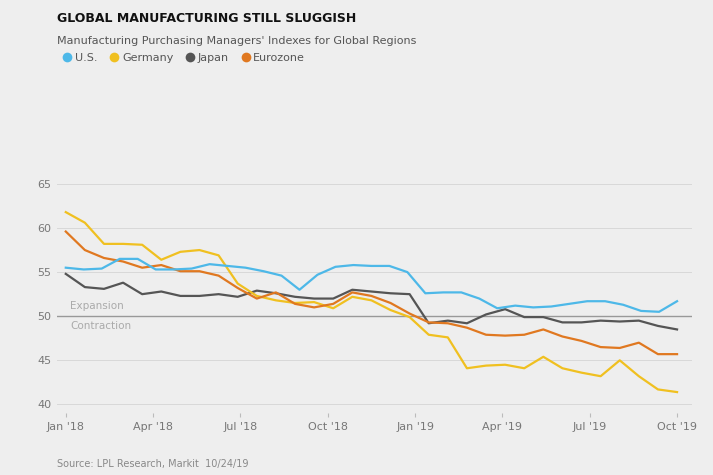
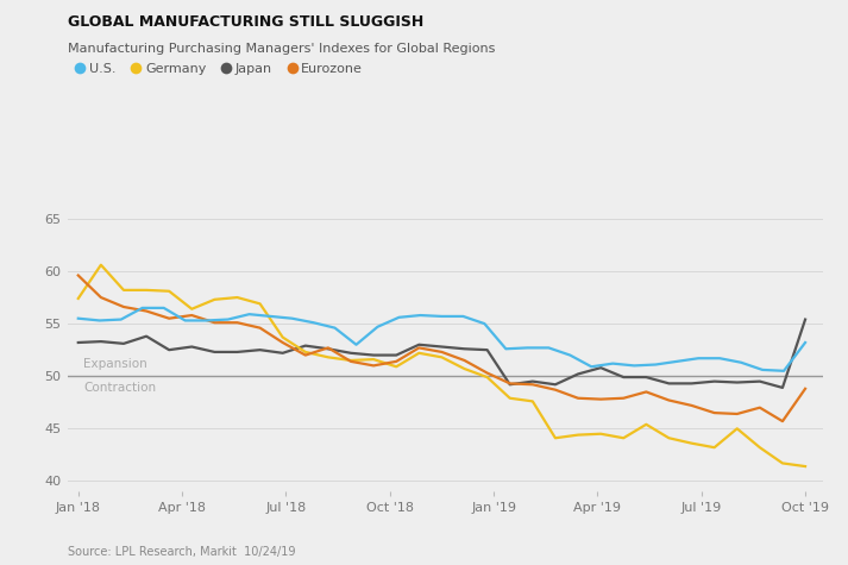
Germany/Jan '18: 61.8 -> 57.4
Japan/Jan '18: 54.8 -> 53.2
U.S./Oct '19: 51.7 -> 53.2
Japan/Oct '19: 48.5 -> 55.4
Eurozone/Oct '19: 45.7 -> 48.8
